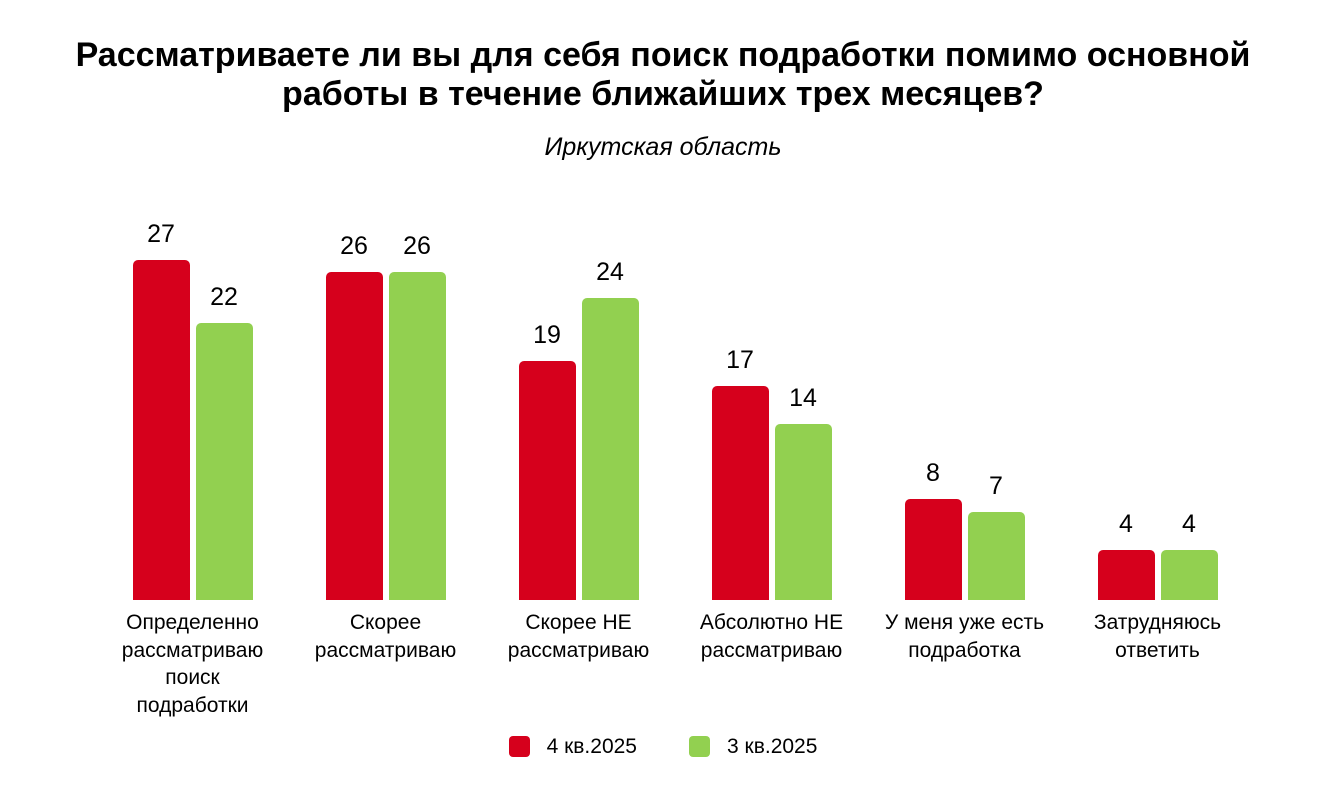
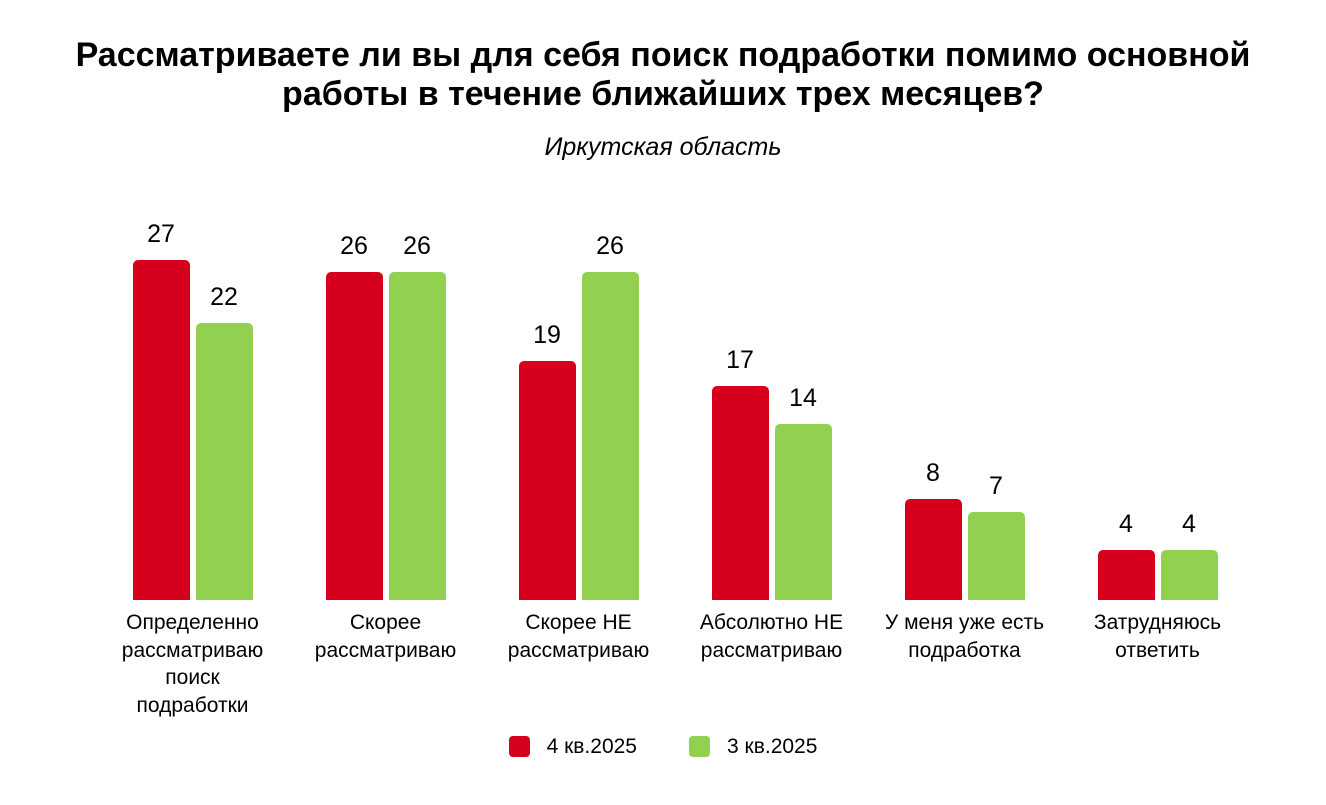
3 кв.2025/Скорее НЕ рассматриваю: 24 -> 26
